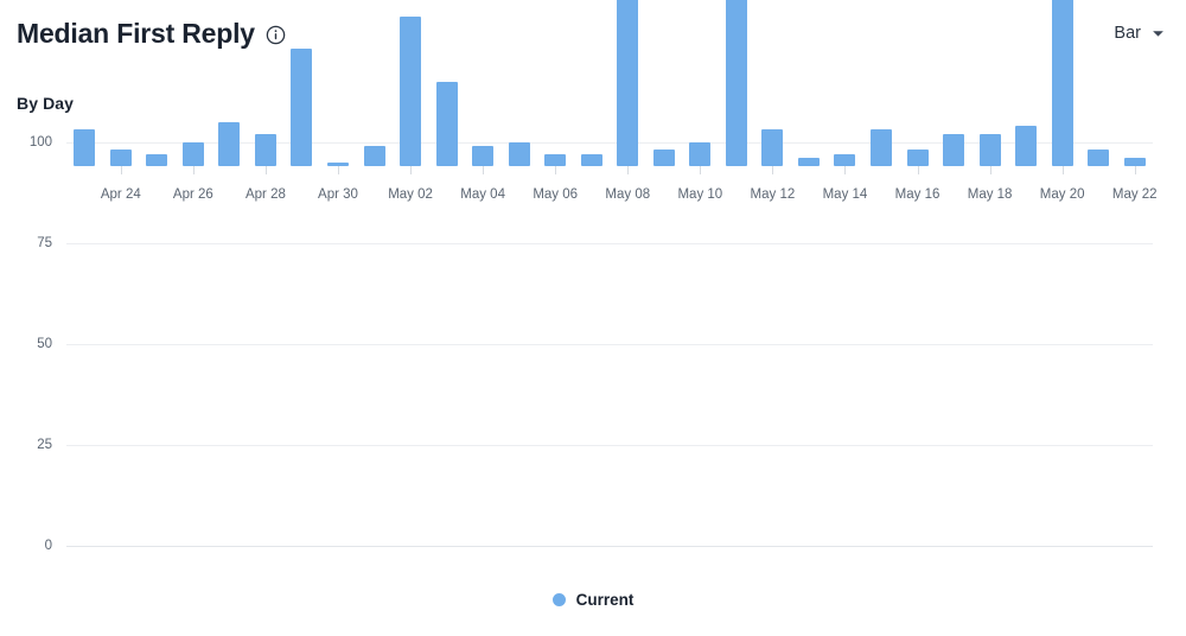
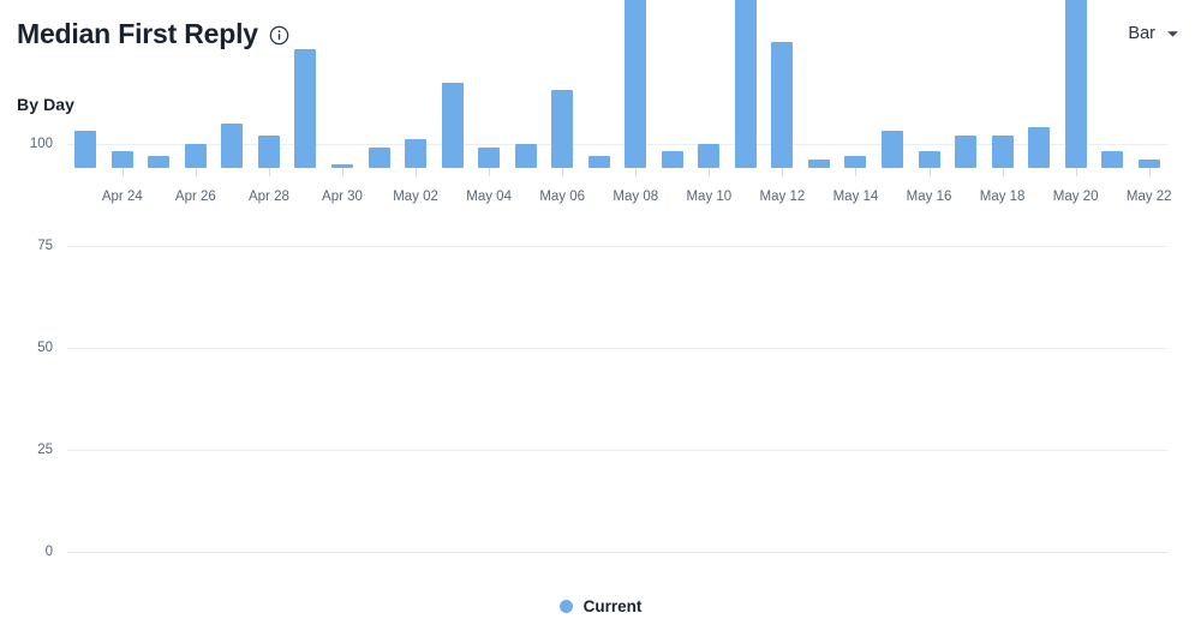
May 02: 37 -> 7
May 06: 3 -> 19
May 12: 9 -> 31
